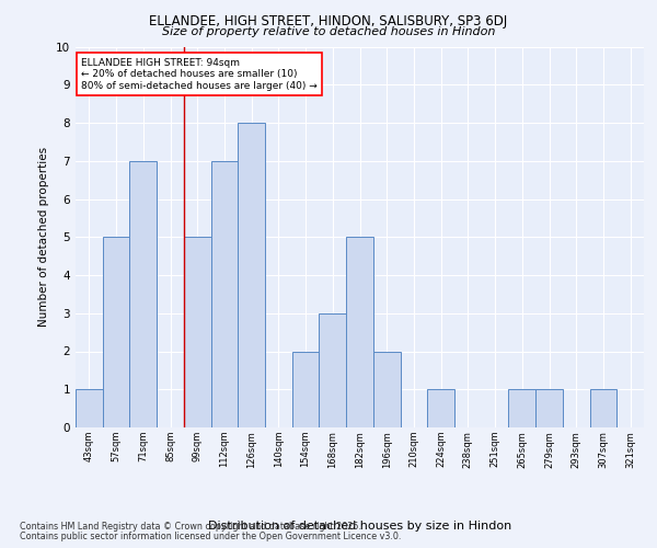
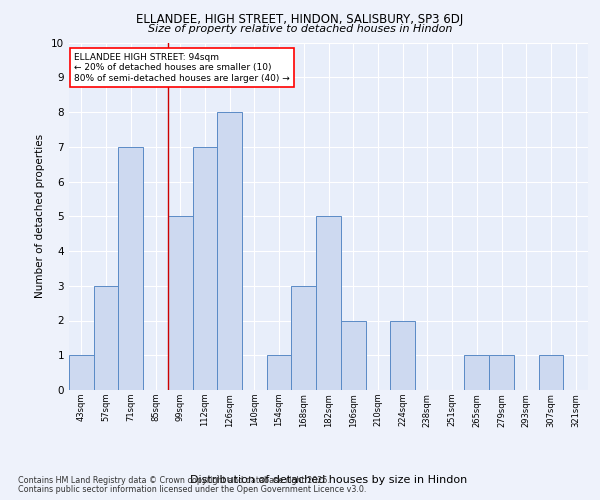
57sqm: 5 -> 3
154sqm: 2 -> 1
224sqm: 1 -> 2
